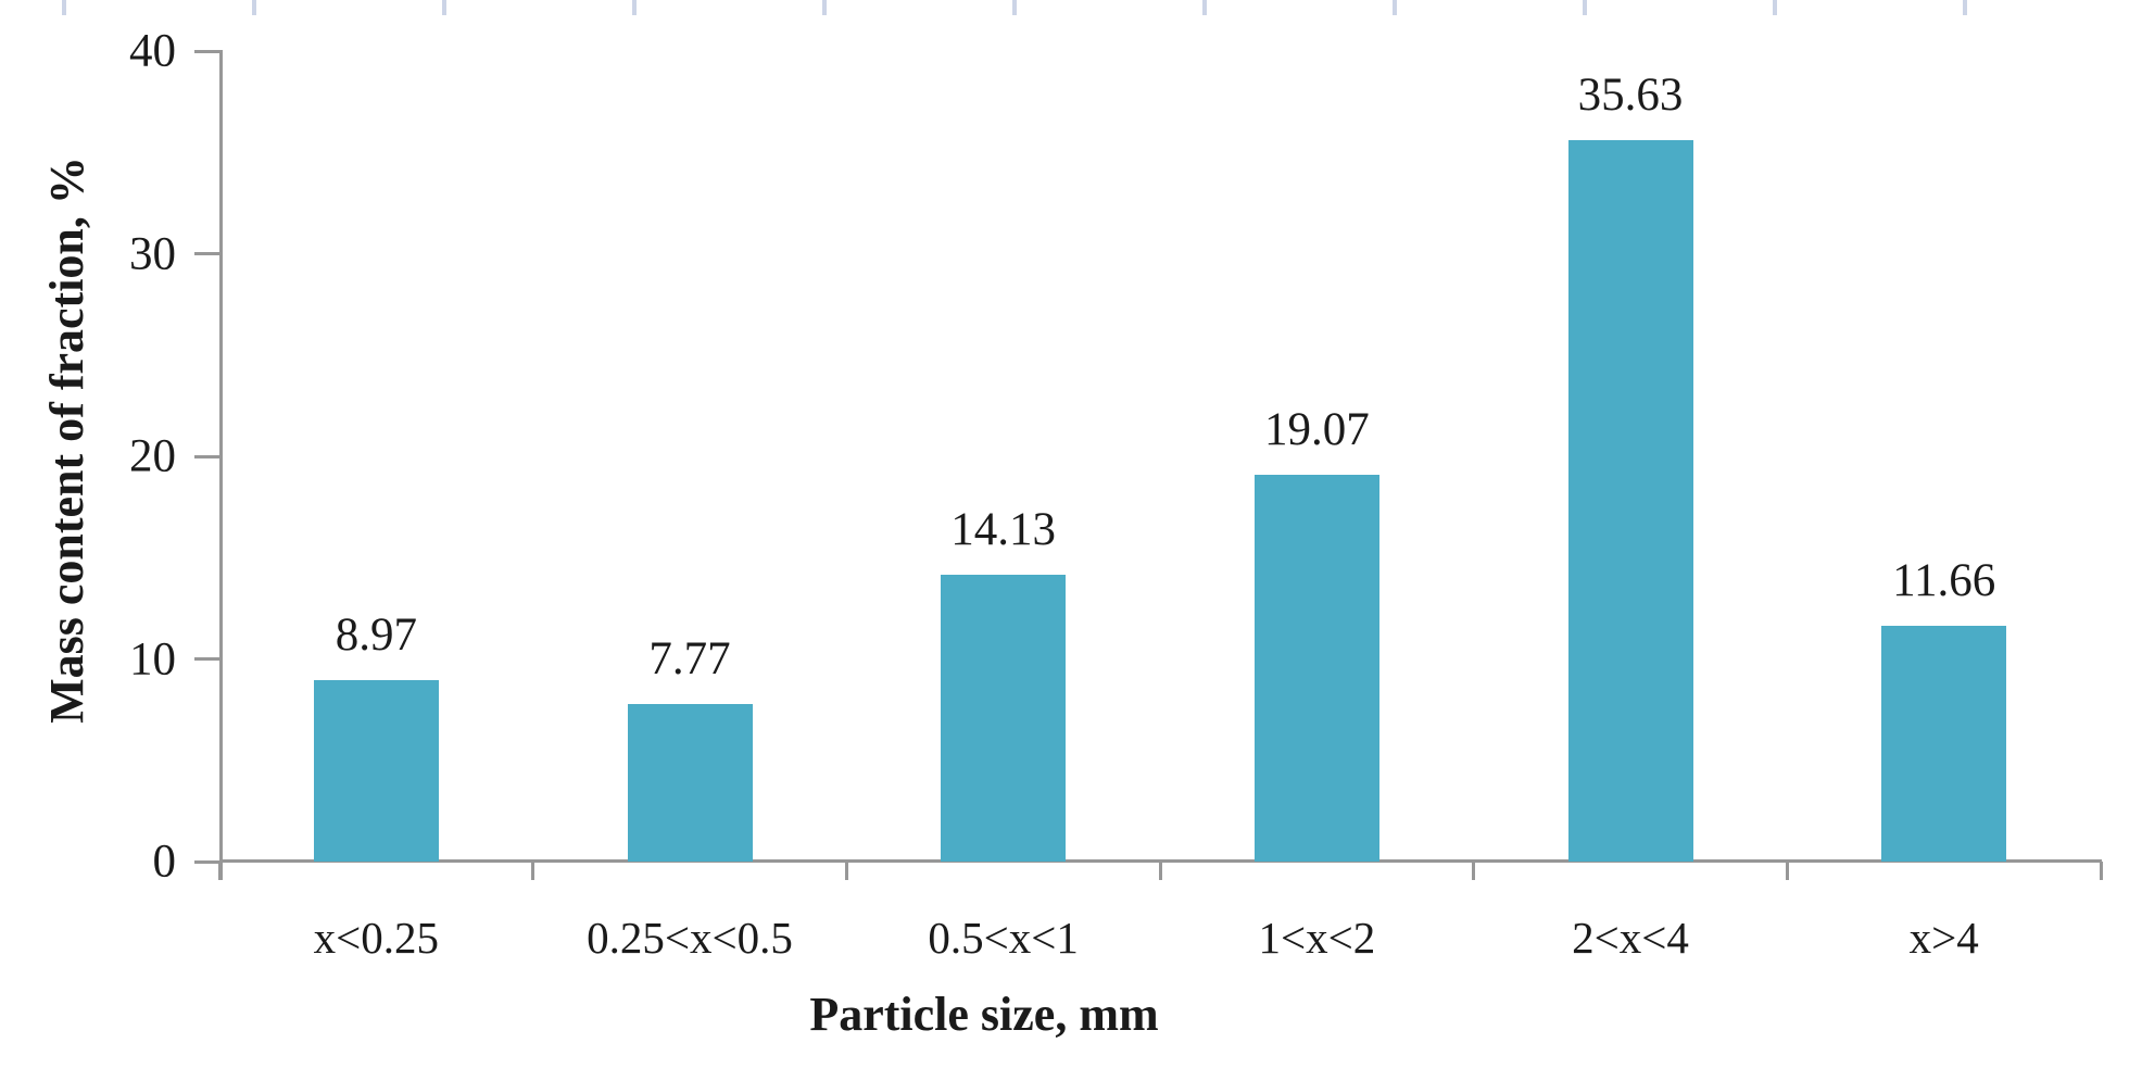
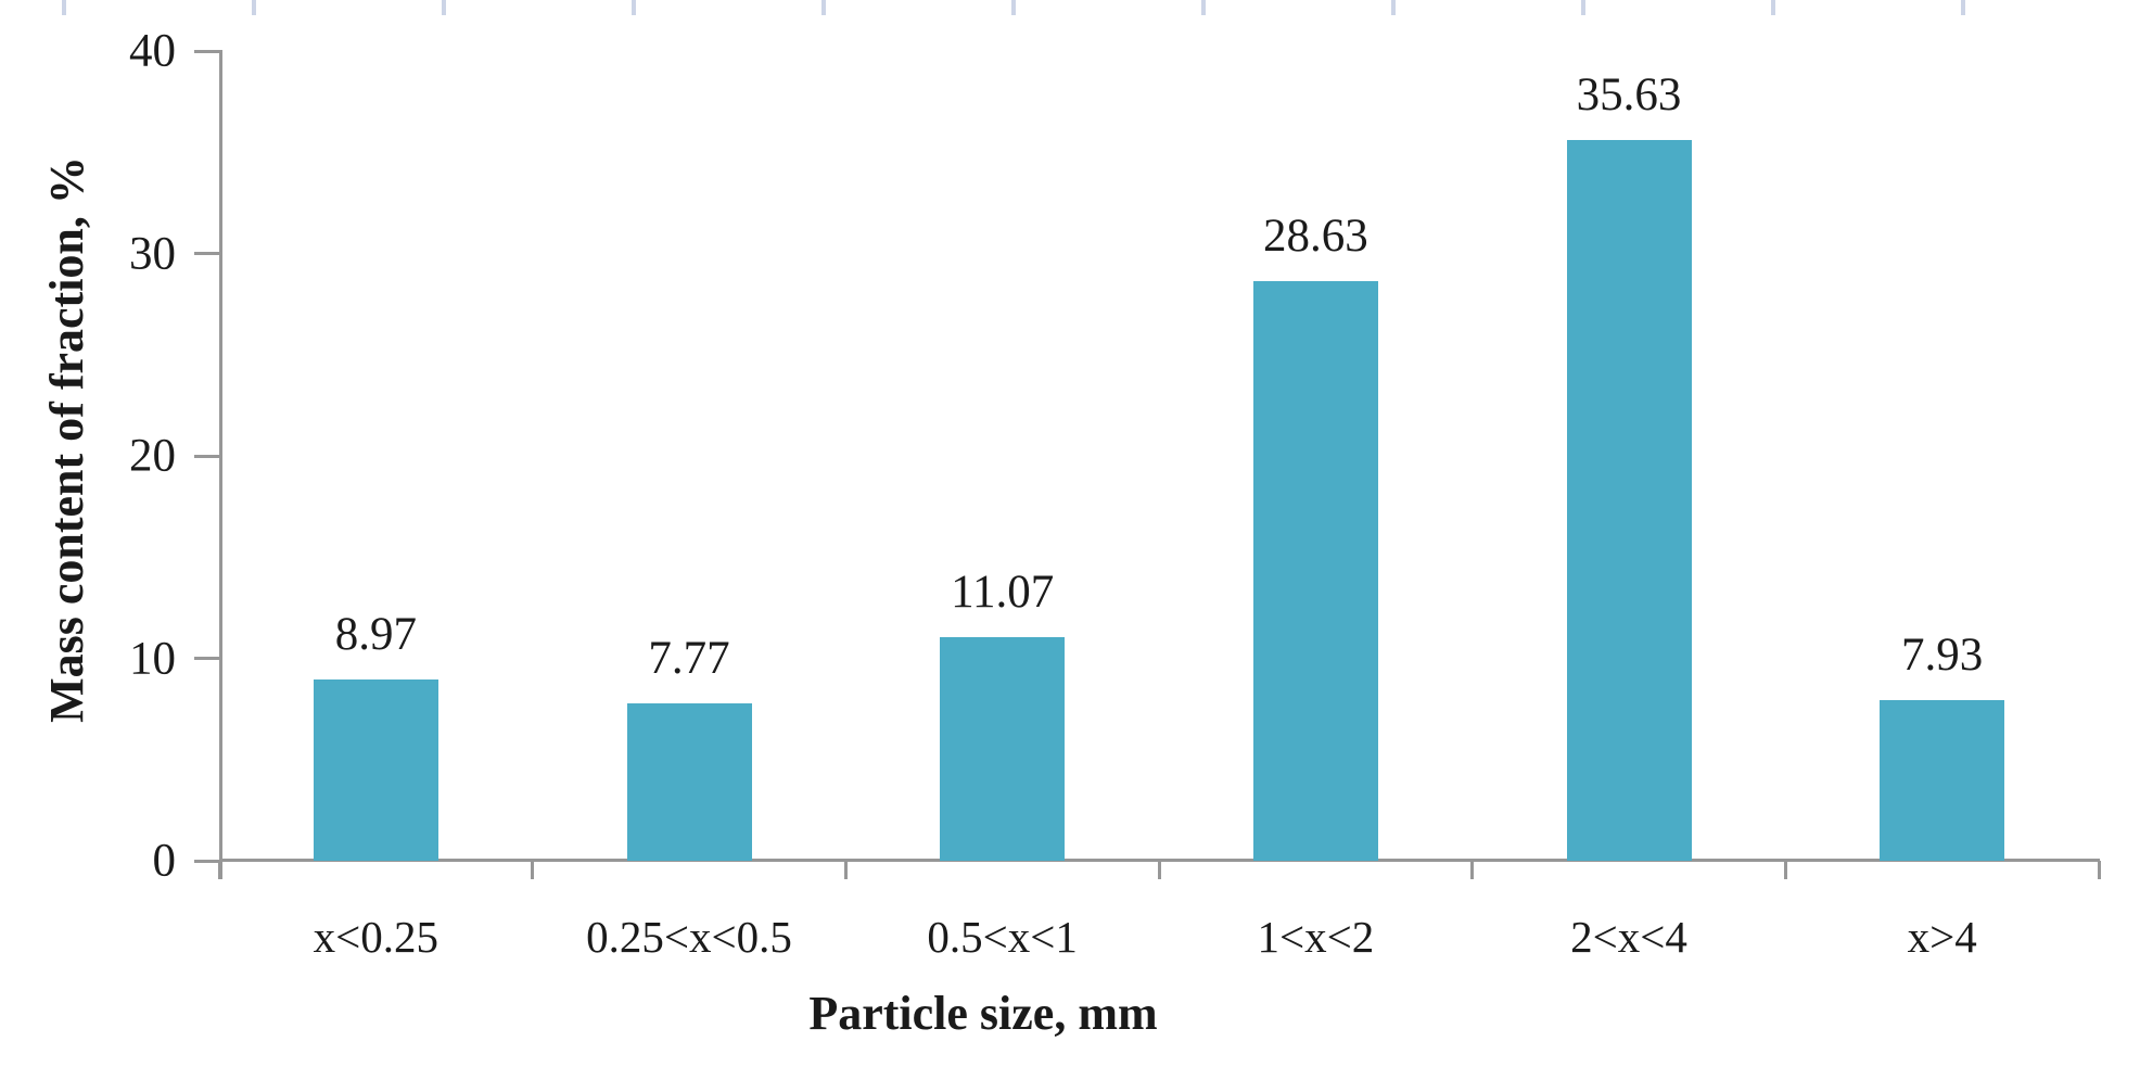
0.5<x<1: 14.13 -> 11.07
1<x<2: 19.07 -> 28.63
x>4: 11.66 -> 7.93
